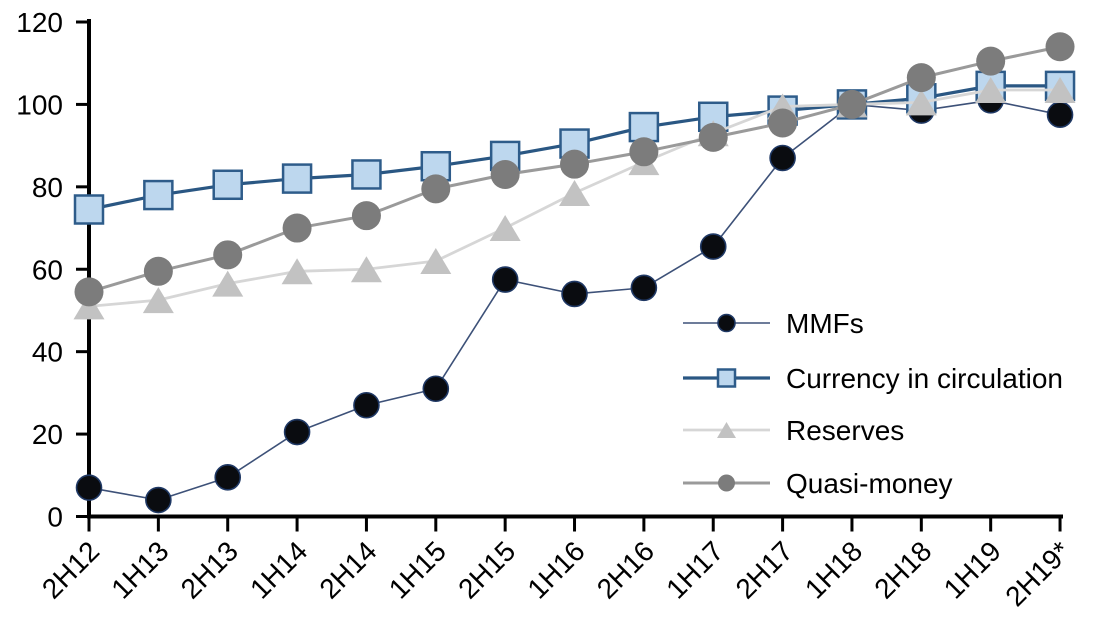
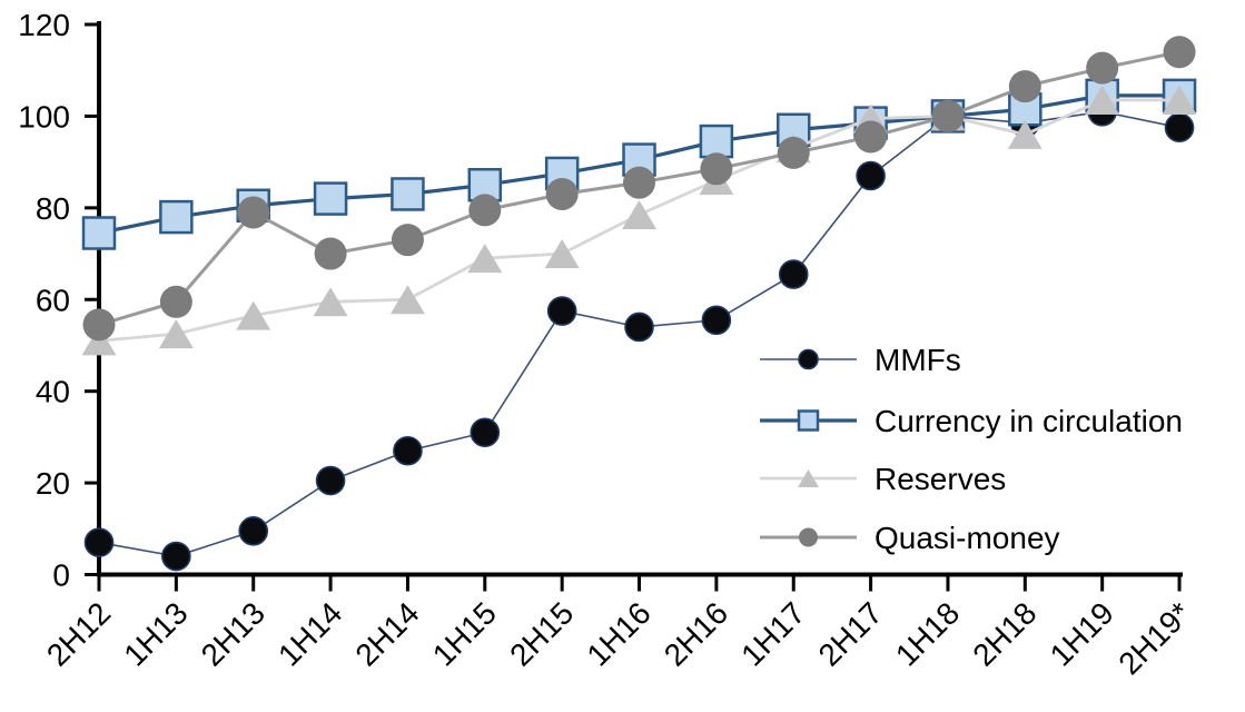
Quasi-money/2H13: 64 -> 79
Reserves/1H15: 62 -> 69
Reserves/2H18: 100 -> 96
